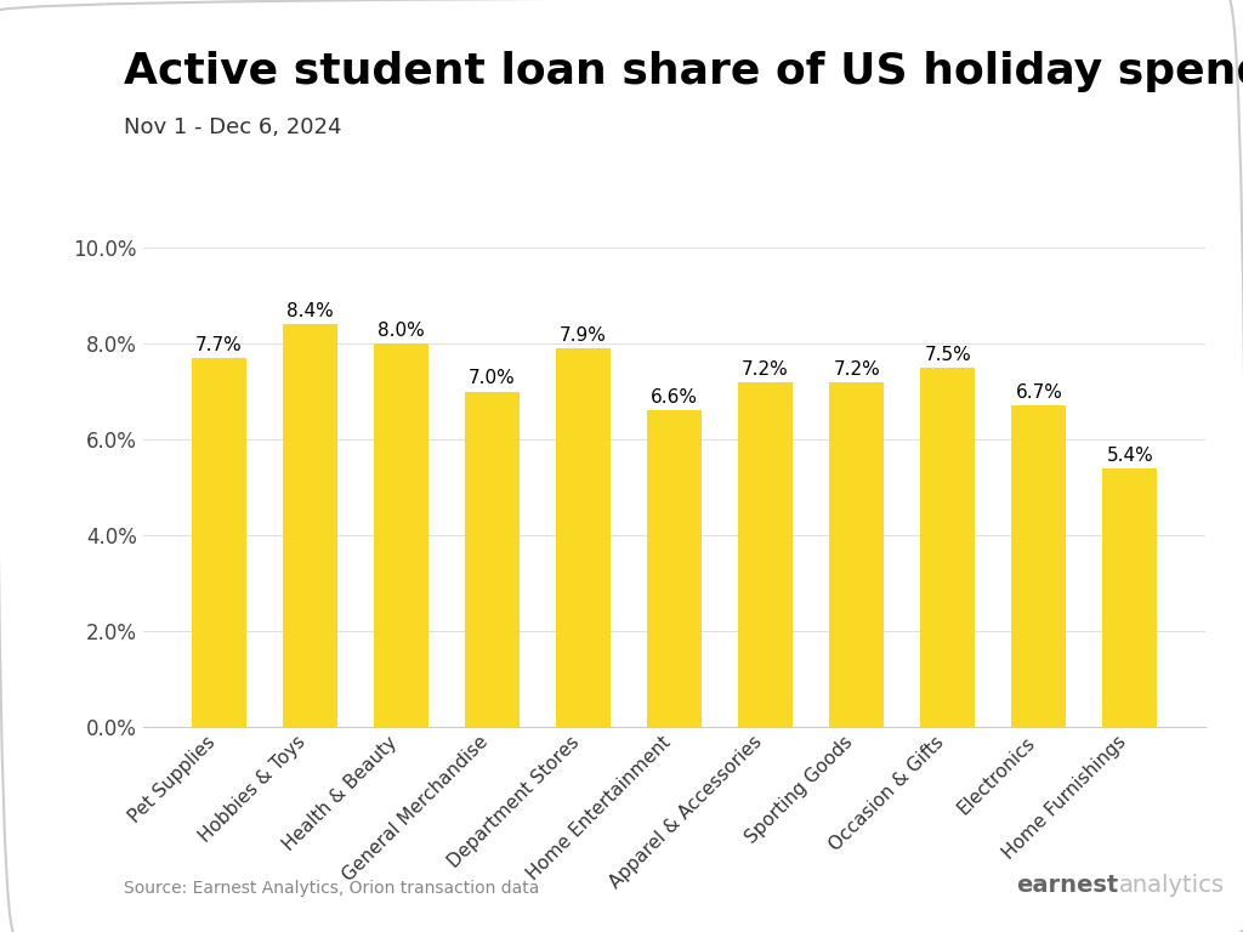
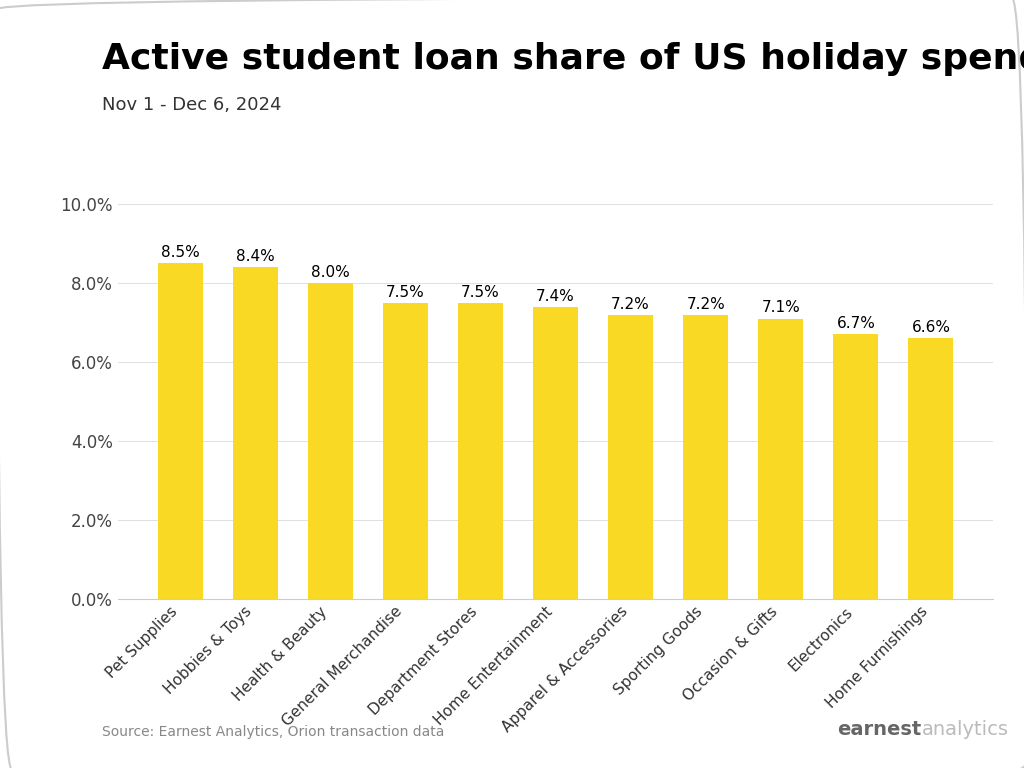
Pet Supplies: 7.7% -> 8.5%
General Merchandise: 7.0% -> 7.5%
Department Stores: 7.9% -> 7.5%
Home Entertainment: 6.6% -> 7.4%
Occasion & Gifts: 7.5% -> 7.1%
Home Furnishings: 5.4% -> 6.6%
